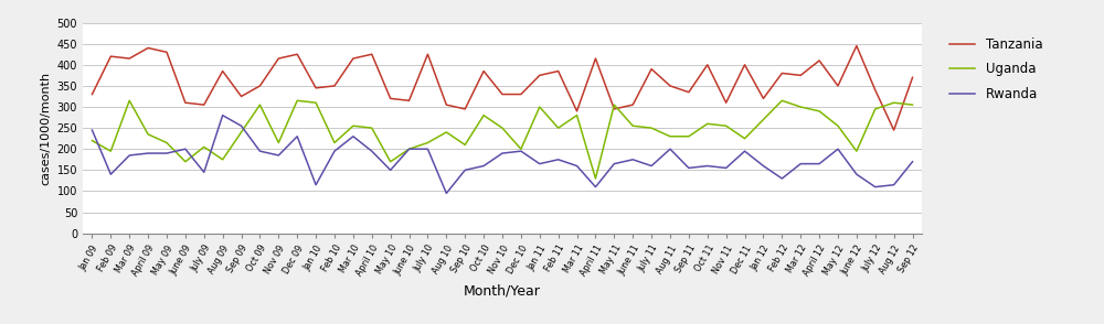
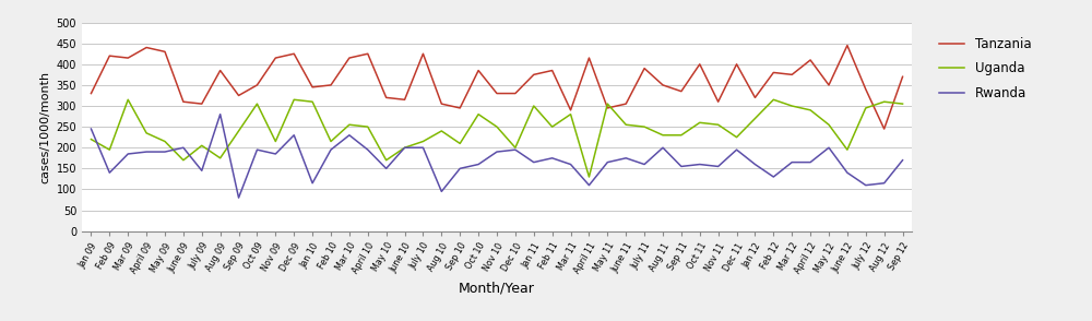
Rwanda/Sep 09: 255 -> 80
